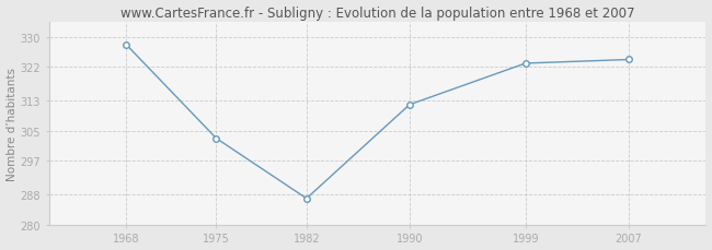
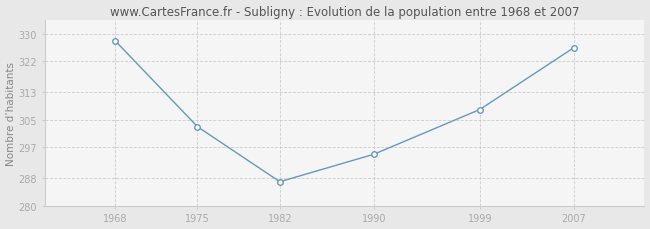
1990: 312 -> 295
1999: 323 -> 308
2007: 324 -> 326
